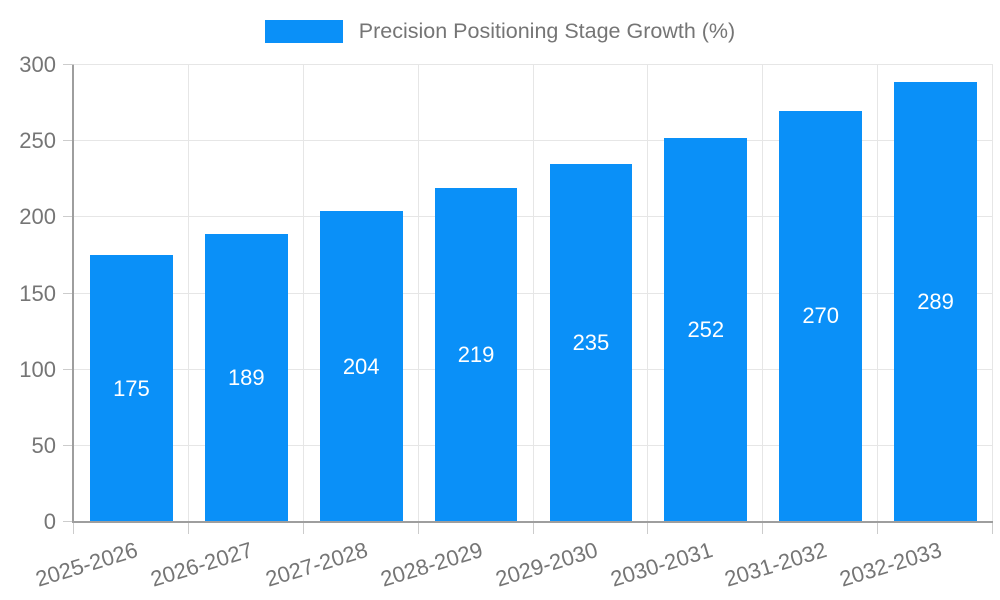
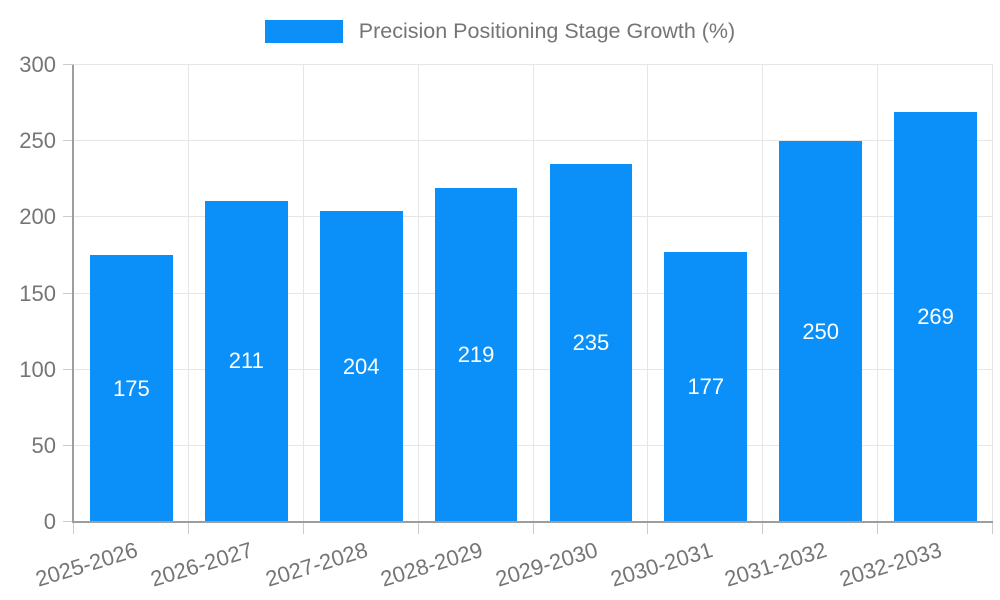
2026-2027: 189 -> 211
2030-2031: 252 -> 177
2031-2032: 270 -> 250
2032-2033: 289 -> 269
